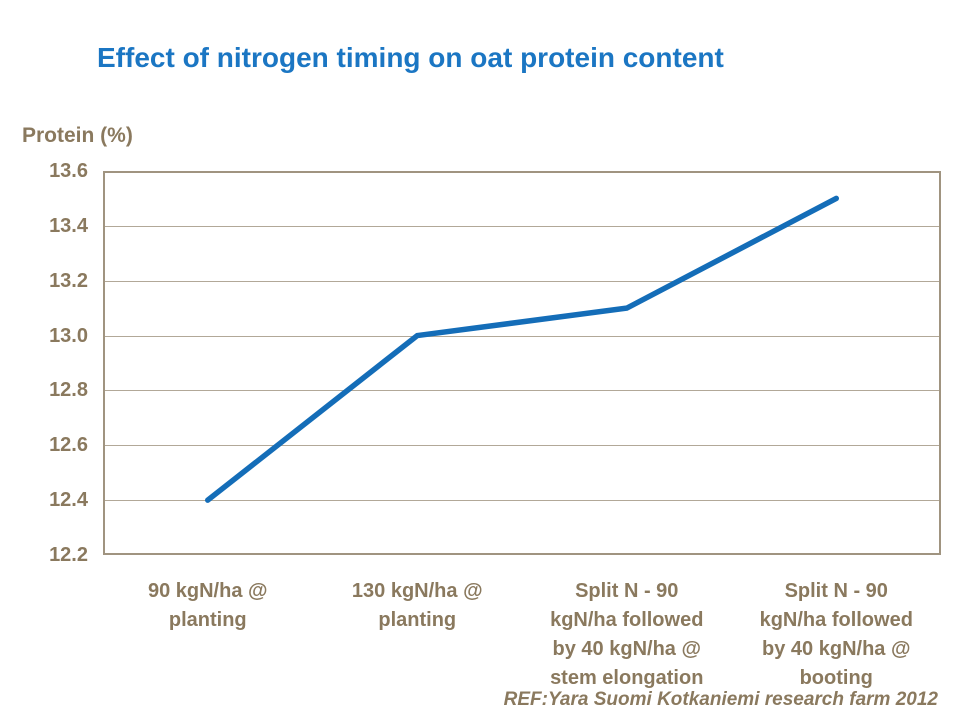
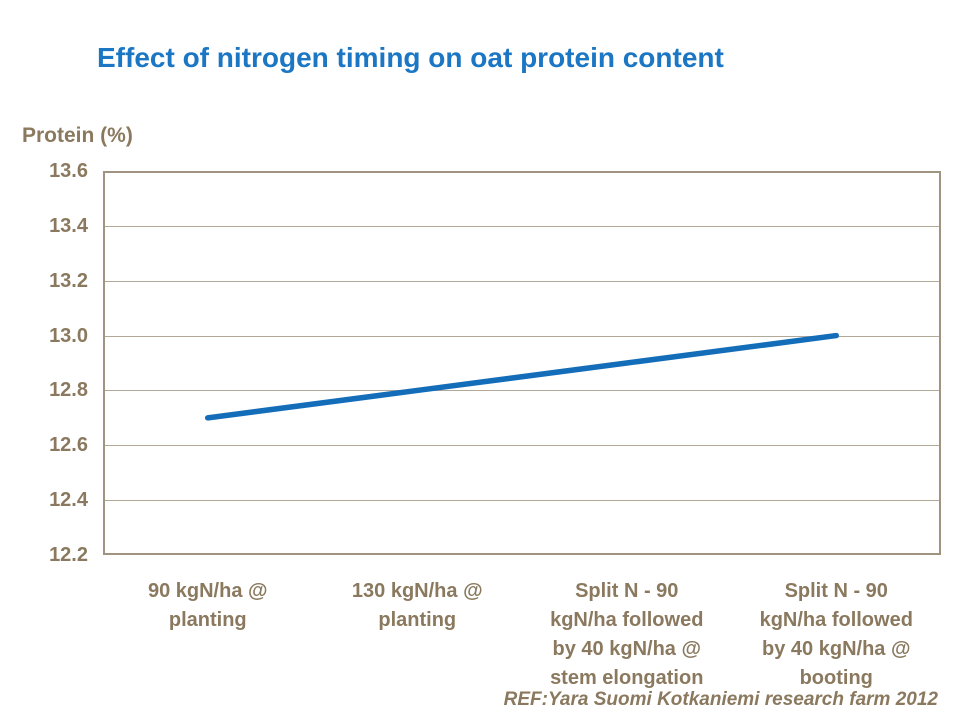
90 kgN/ha @ planting: 12.4 -> 12.7
130 kgN/ha @ planting: 13.0 -> 12.8
Split N - 90 kgN/ha followed by 40 kgN/ha @ stem elongation: 13.1 -> 12.9
Split N - 90 kgN/ha followed by 40 kgN/ha @ booting: 13.5 -> 13.0
